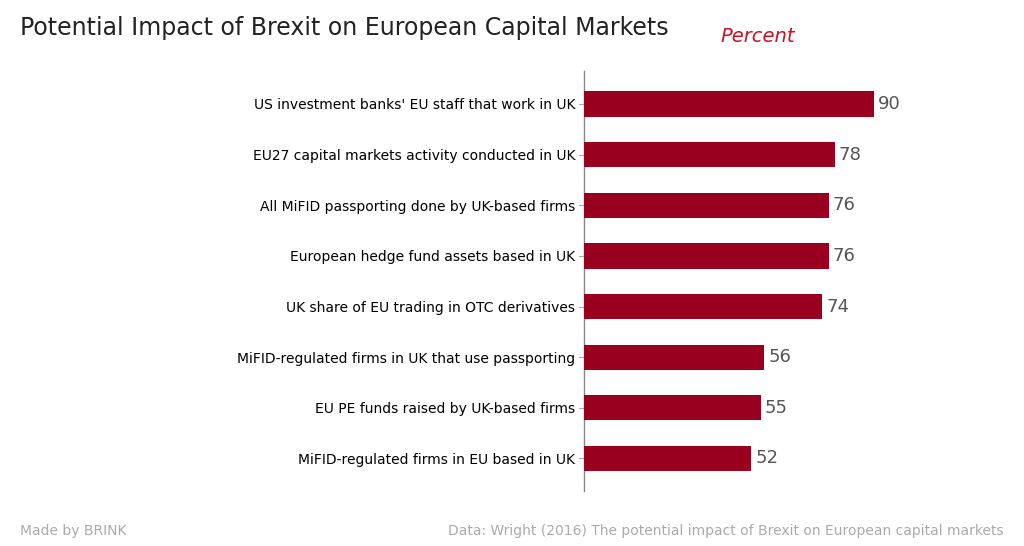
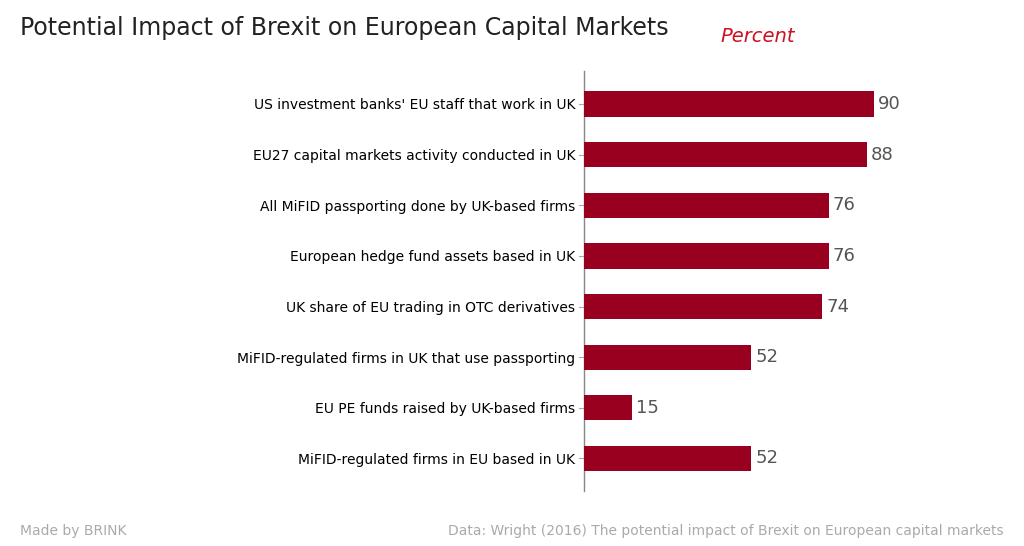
EU27 capital markets activity conducted in UK: 78 -> 88
MiFID-regulated firms in UK that use passporting: 56 -> 52
EU PE funds raised by UK-based firms: 55 -> 15
